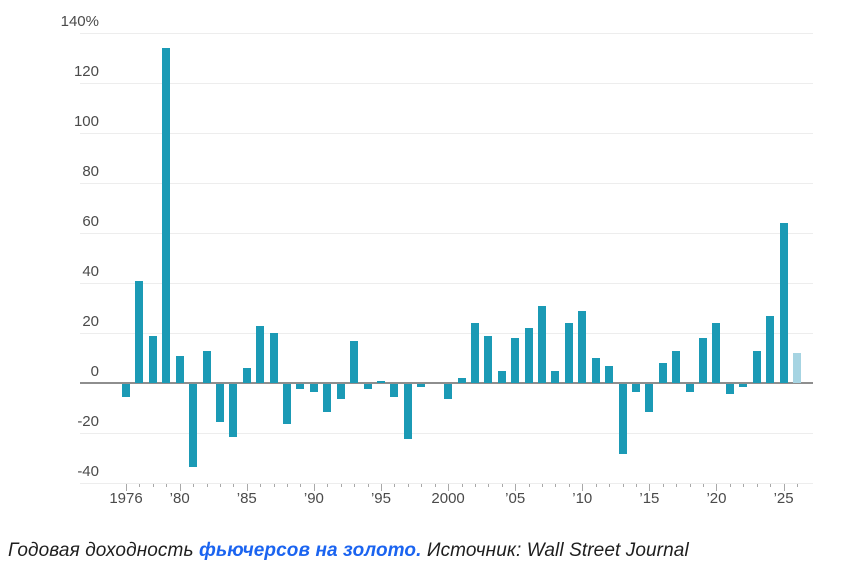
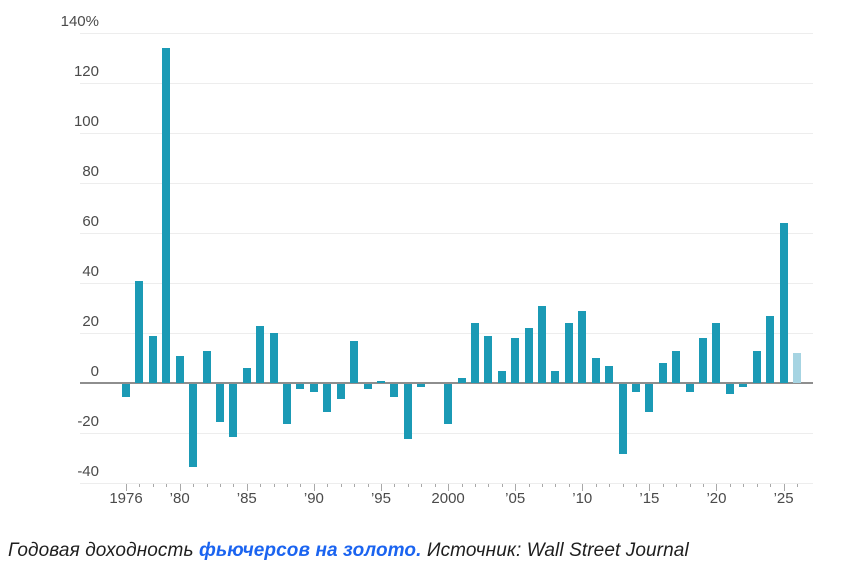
2000: -6% -> -16%
